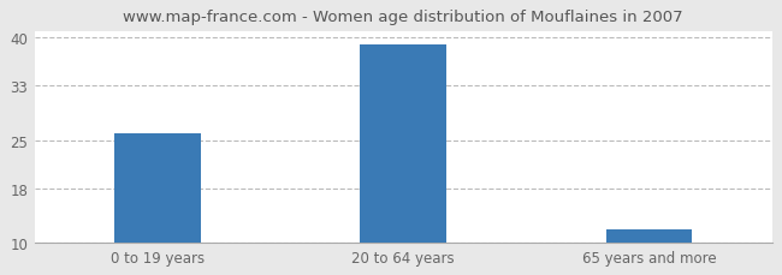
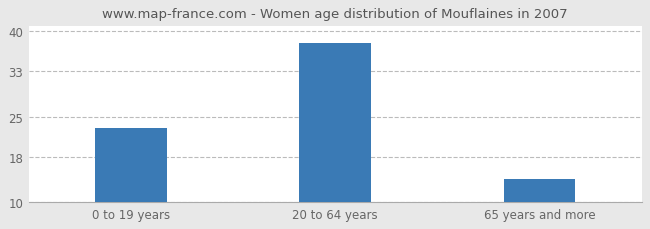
0 to 19 years: 26 -> 23
20 to 64 years: 39 -> 38
65 years and more: 12 -> 14
